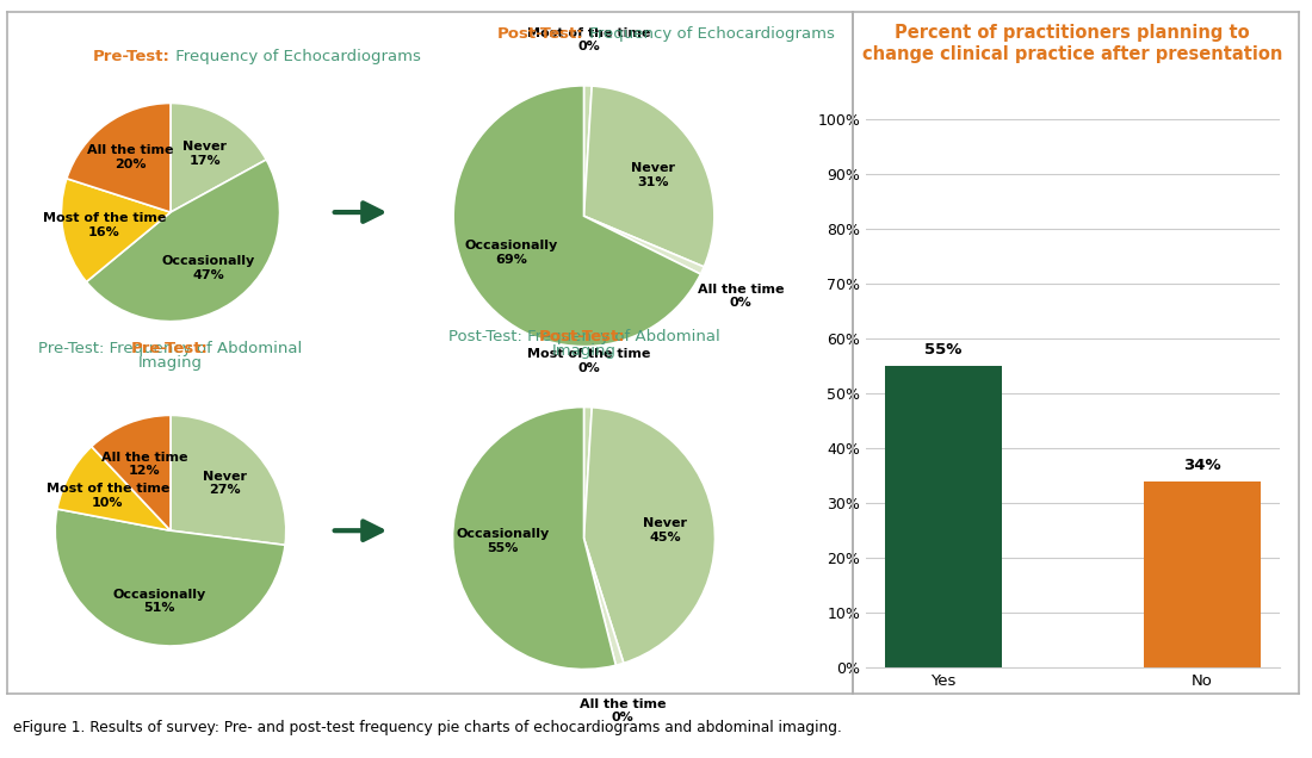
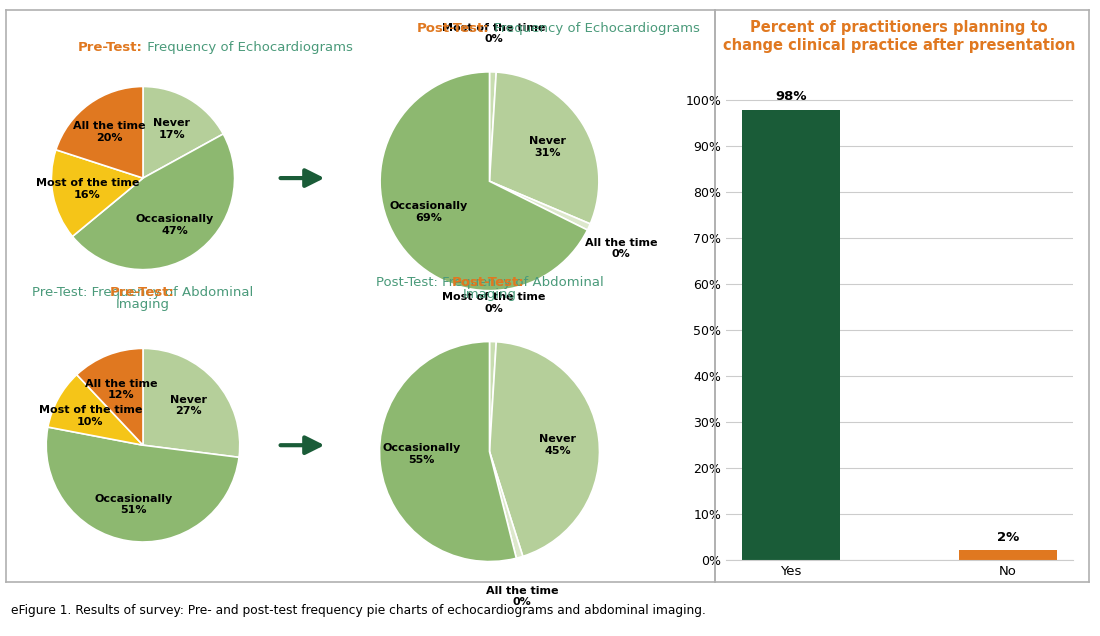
Yes: 55% -> 98%
No: 34% -> 2%
